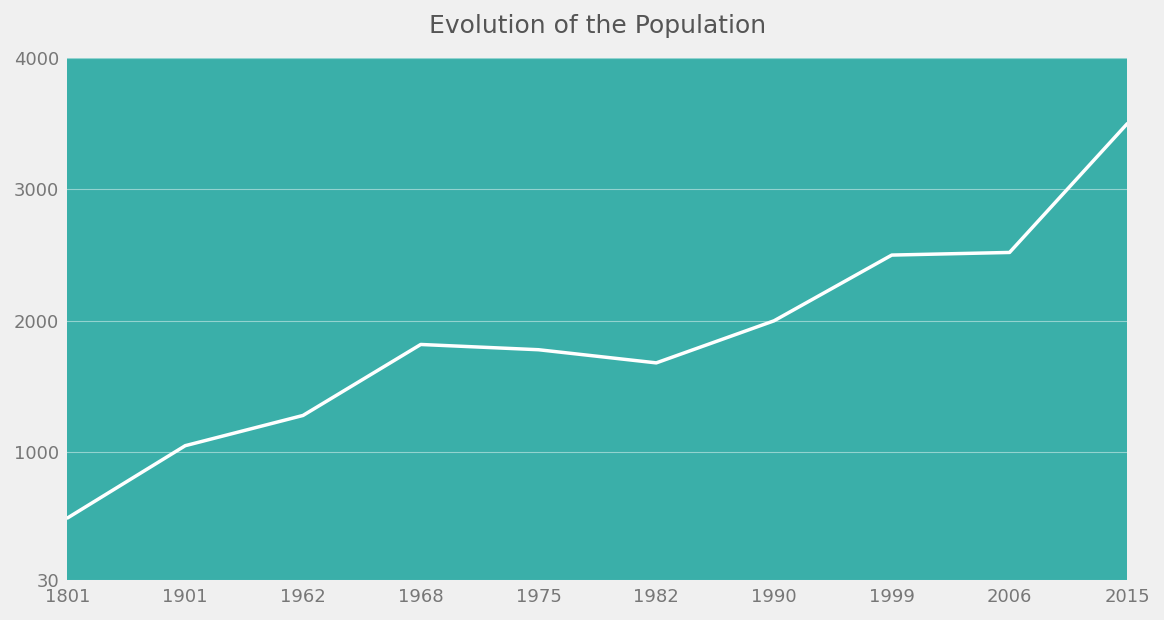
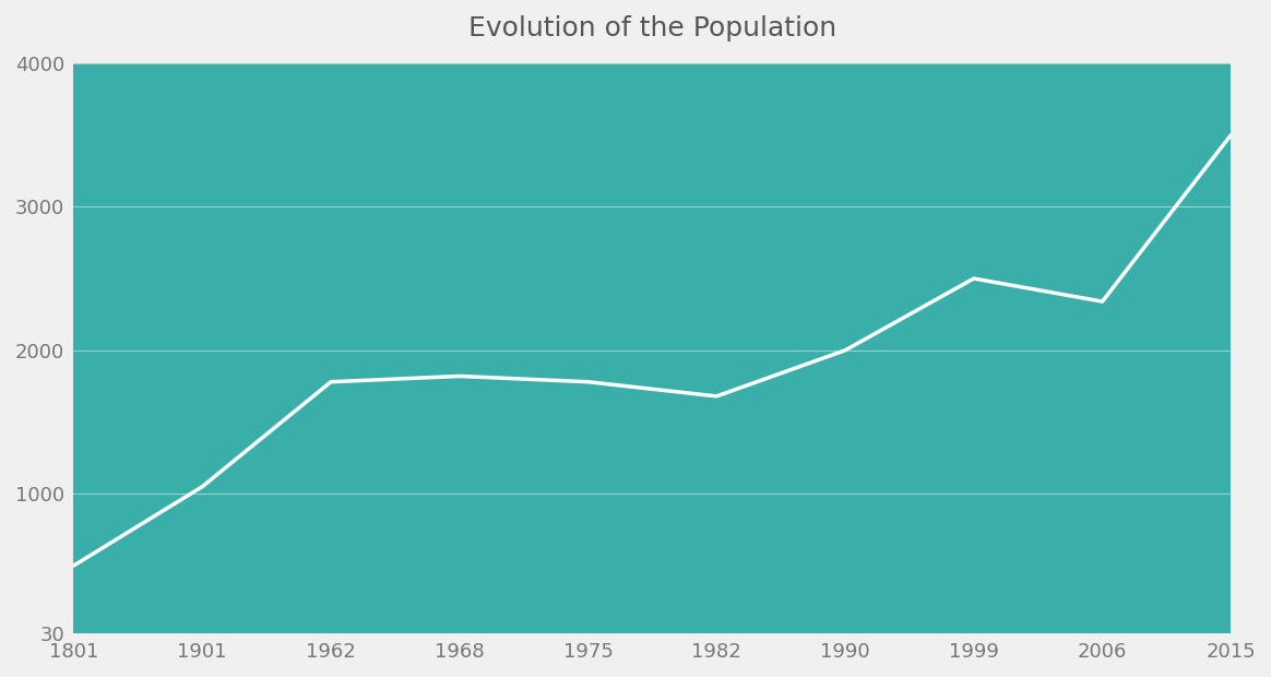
1962: 1280 -> 1780
2006: 2520 -> 2340
